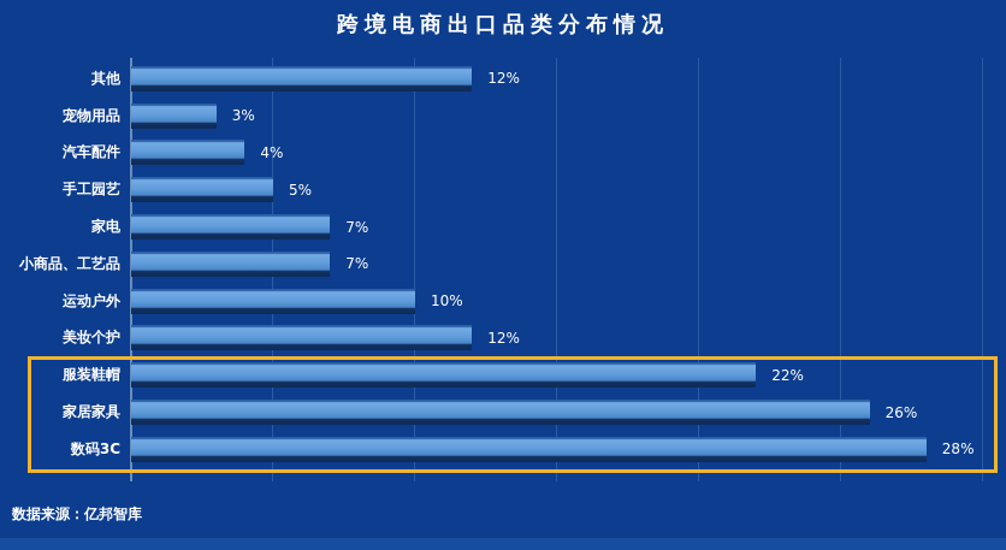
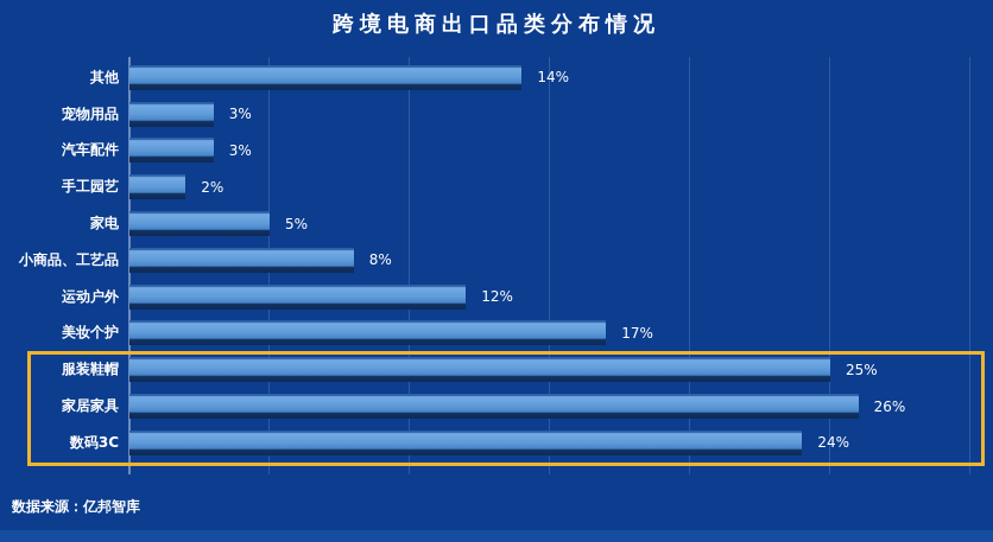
其他: 12% -> 14%
汽车配件: 4% -> 3%
手工园艺: 5% -> 2%
家电: 7% -> 5%
小商品、工艺品: 7% -> 8%
运动户外: 10% -> 12%
美妆个护: 12% -> 17%
服装鞋帽: 22% -> 25%
数码3C: 28% -> 24%
